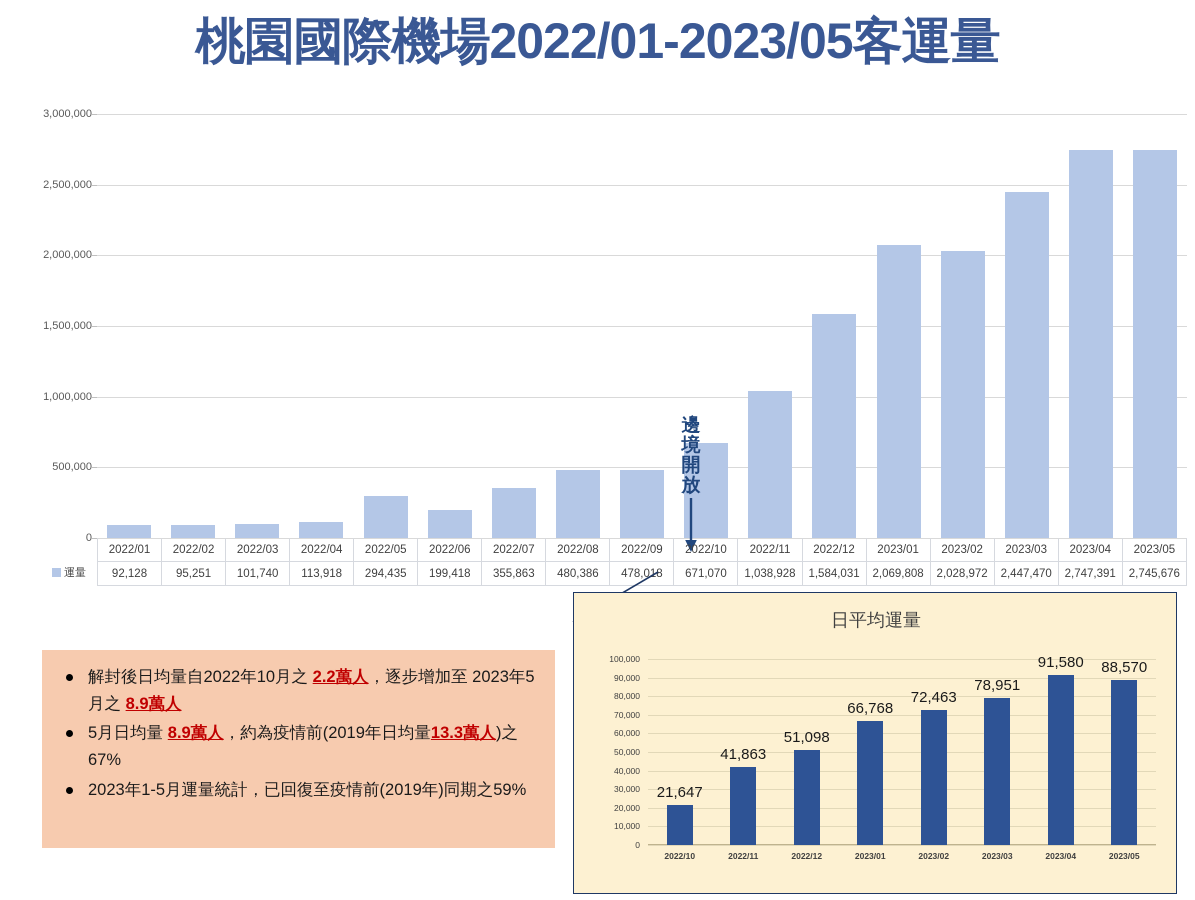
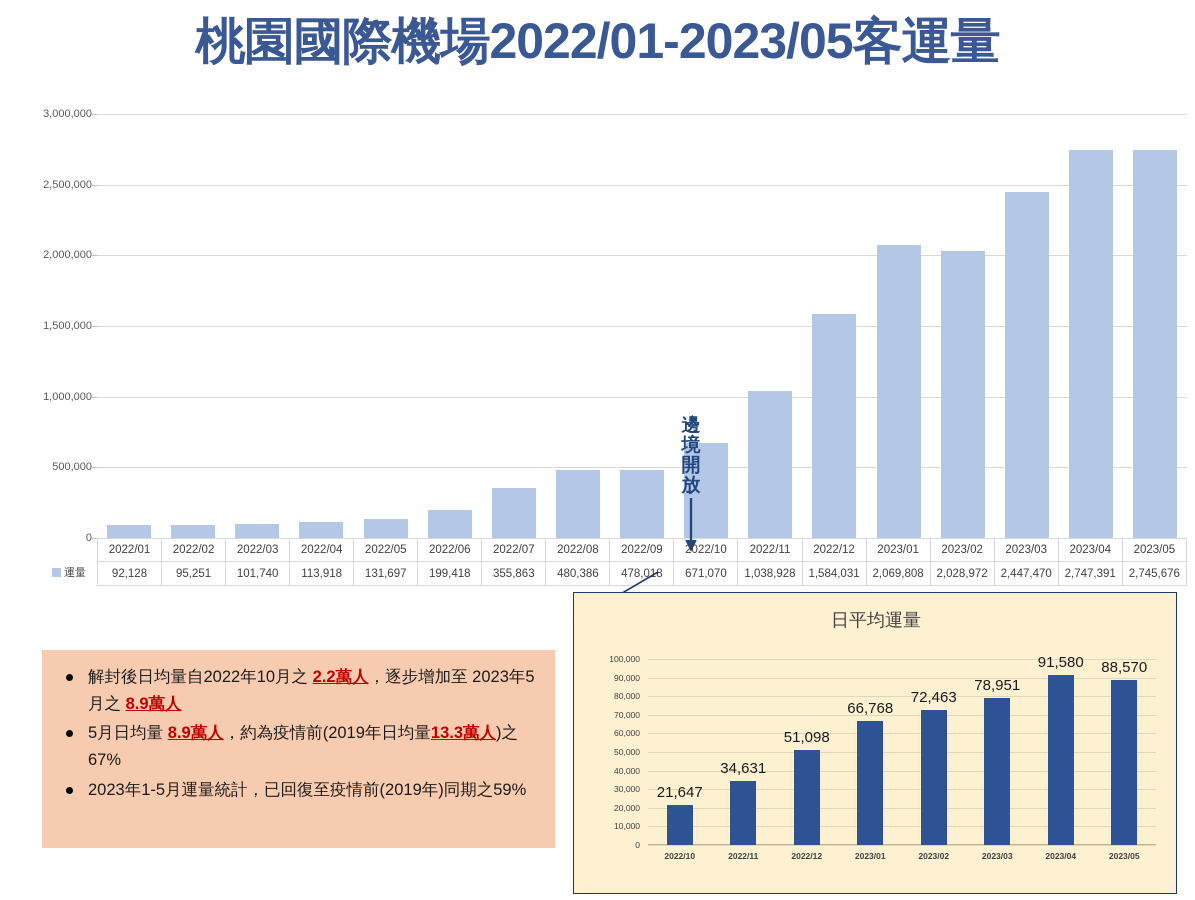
桃園國際機場2022/01-2023/05客運量/2022/05: 294,435 -> 131,697
日平均運量/2022/11: 41,863 -> 34,631
